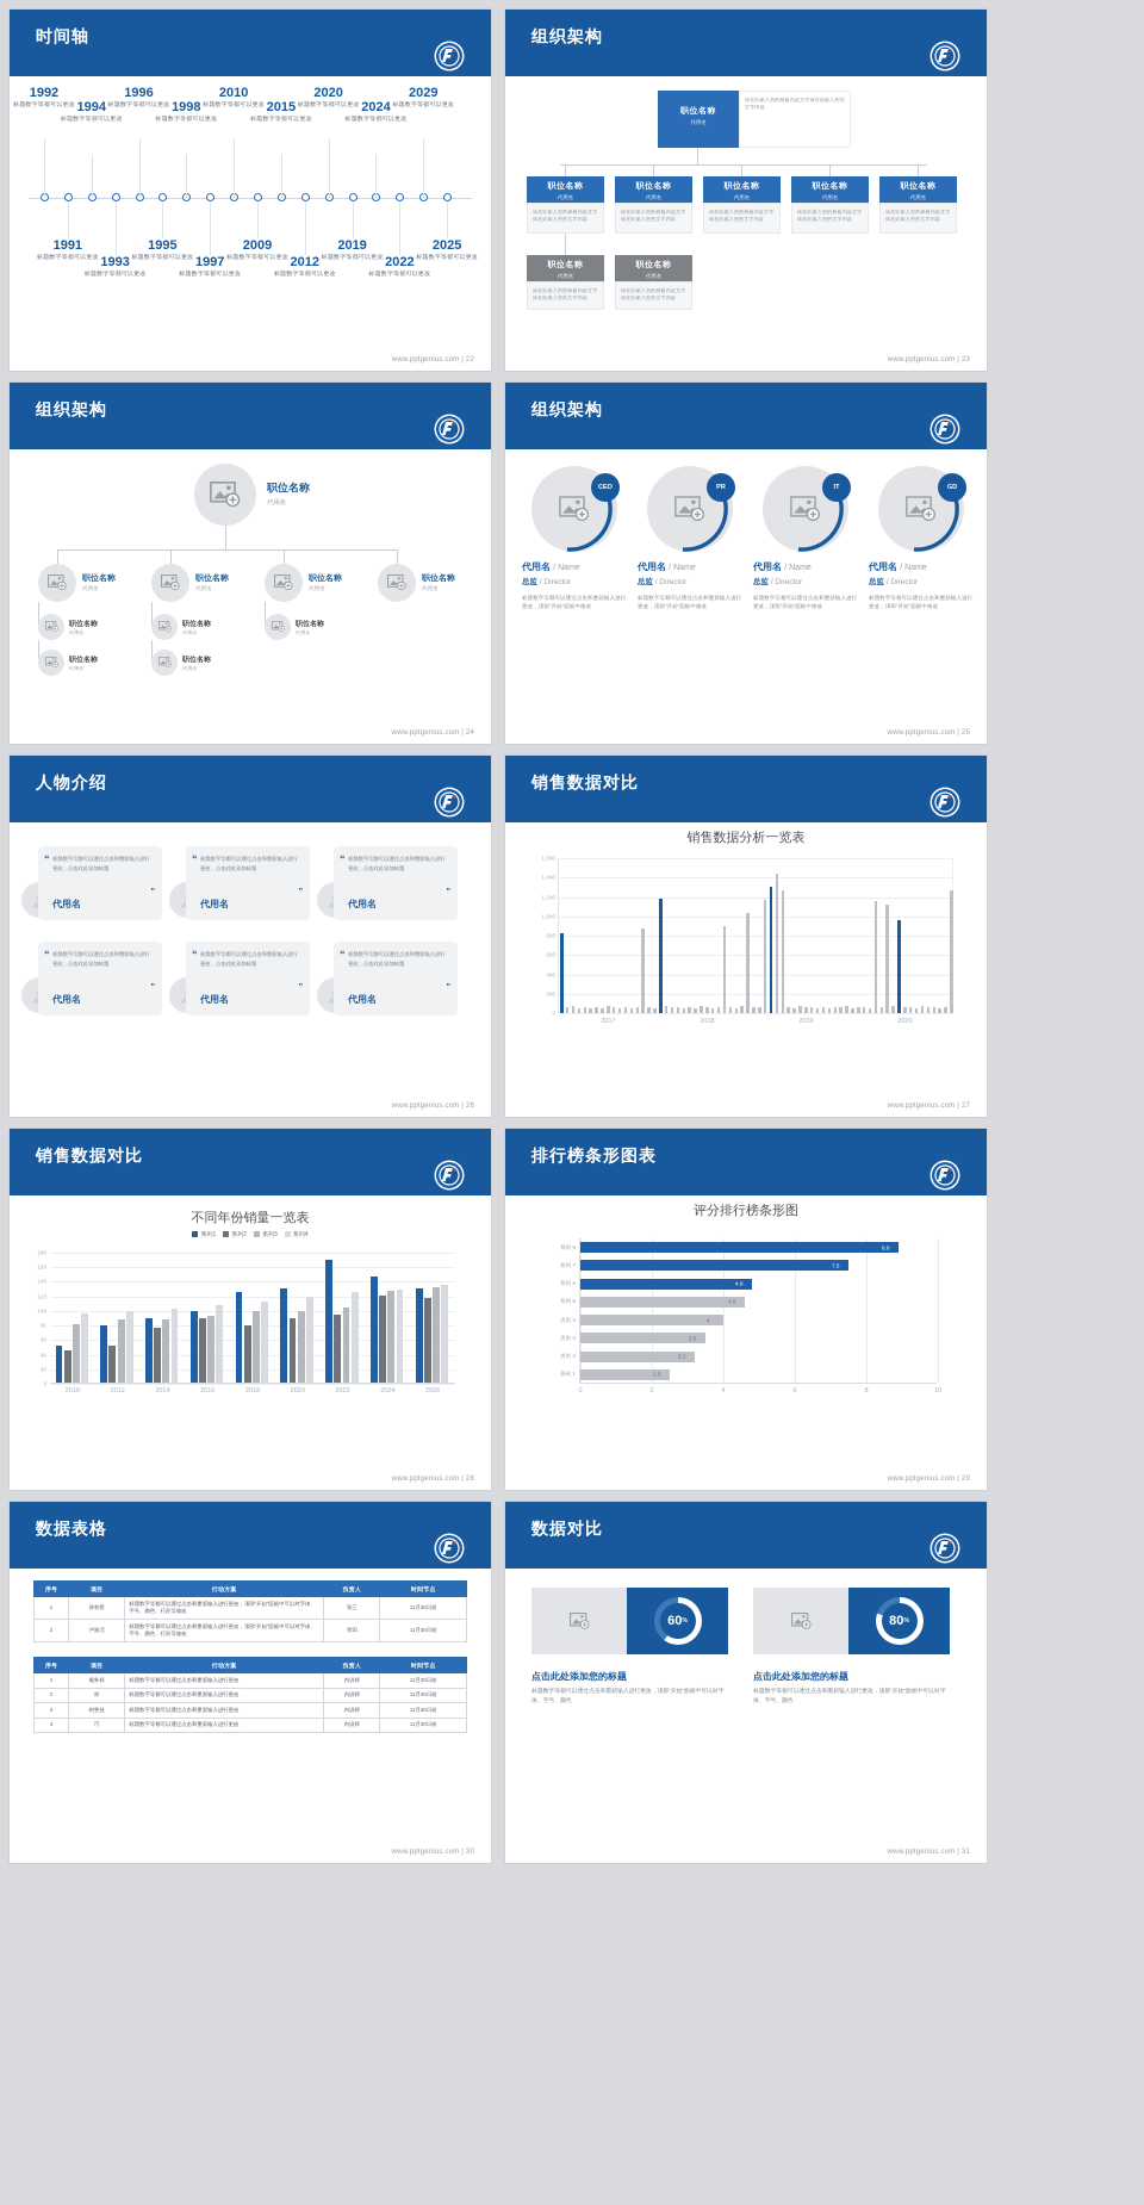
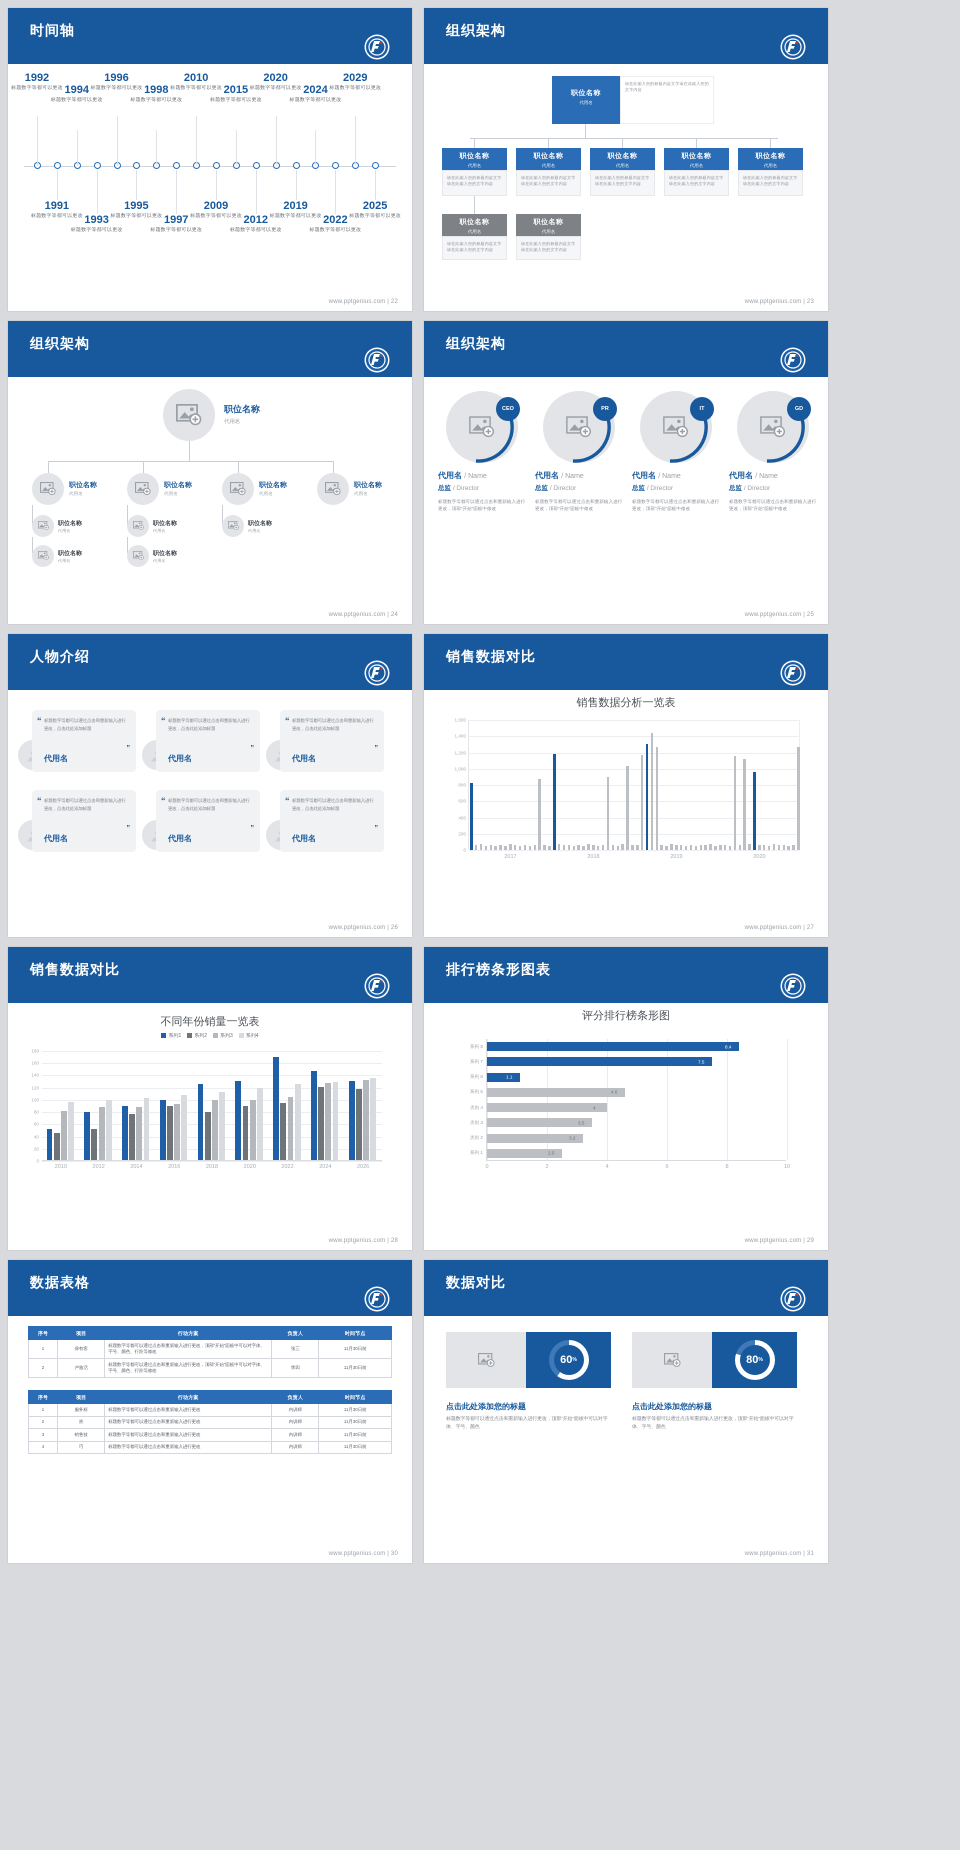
评分排行榜条形图/系列 6: 4.8 -> 1.1
评分排行榜条形图/系列 8: 8.9 -> 8.4
